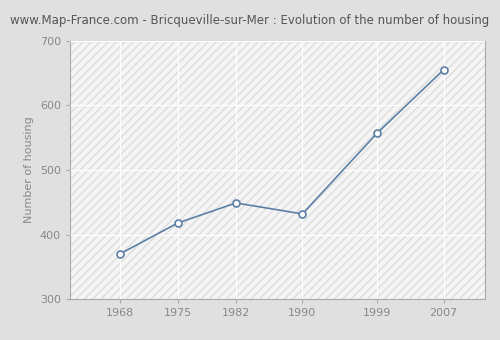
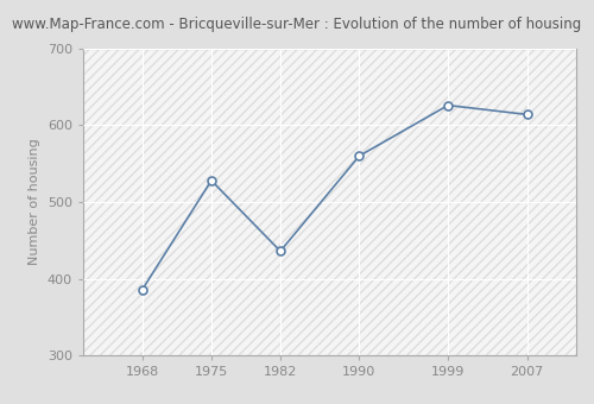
1968: 370 -> 386
1975: 418 -> 528
1982: 449 -> 436
1990: 432 -> 560
1999: 557 -> 626
2007: 655 -> 614
